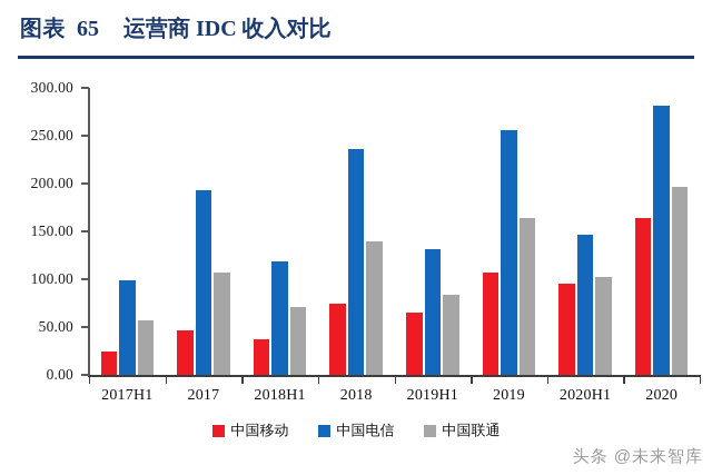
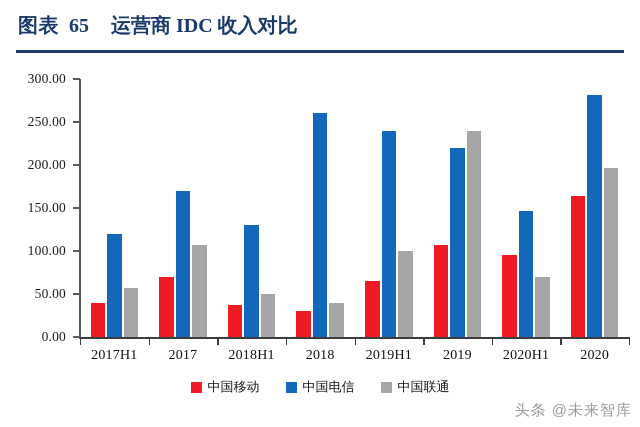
中国移动/2017H1: 20 -> 40
中国电信/2017H1: 100 -> 120
中国移动/2017: 50 -> 70
中国电信/2017: 190 -> 170
中国电信/2018H1: 120 -> 130
中国联通/2018H1: 70 -> 50
中国移动/2018: 70 -> 30
中国电信/2018: 240 -> 260
中国联通/2018: 140 -> 40
中国电信/2019H1: 130 -> 240
中国联通/2019H1: 80 -> 100
中国电信/2019: 260 -> 220
中国联通/2019: 160 -> 240
中国联通/2020H1: 100 -> 70
